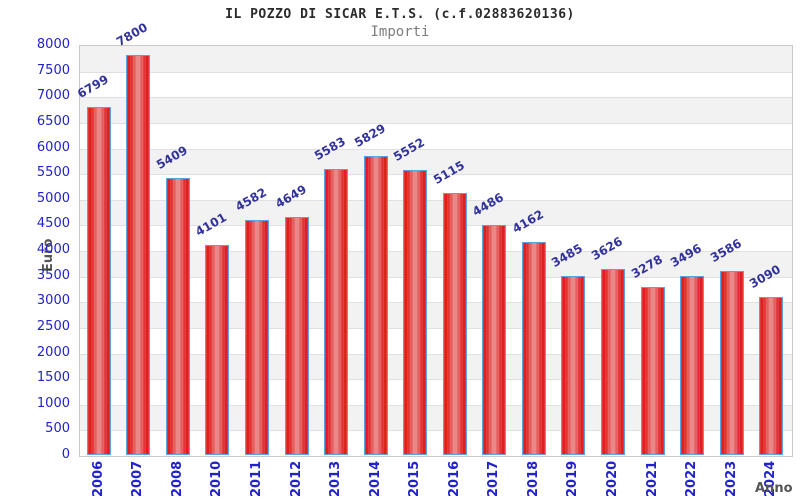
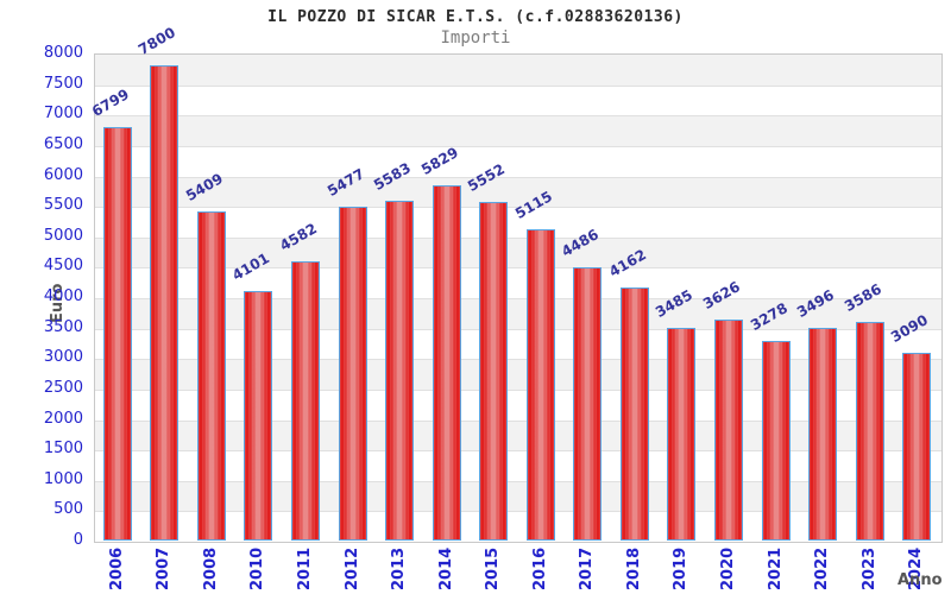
2012: 4649 -> 5477
